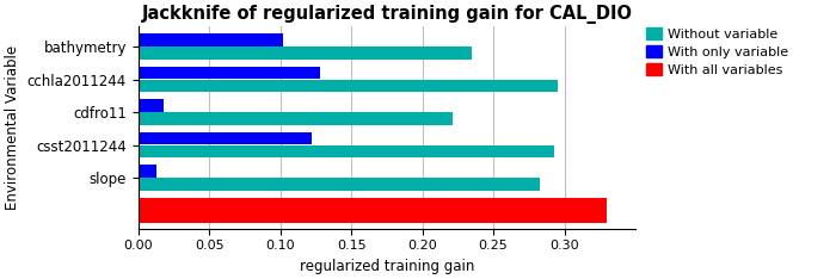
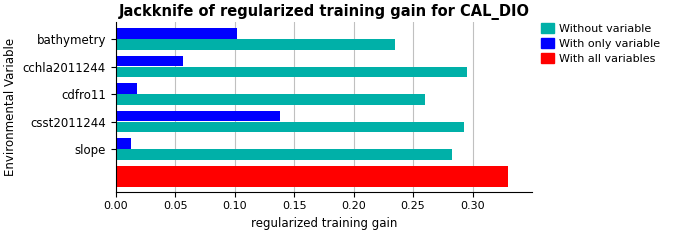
With only variable/cchla2011244: 0.128 -> 0.057
Without variable/cdfro11: 0.221 -> 0.260
With only variable/csst2011244: 0.122 -> 0.138
